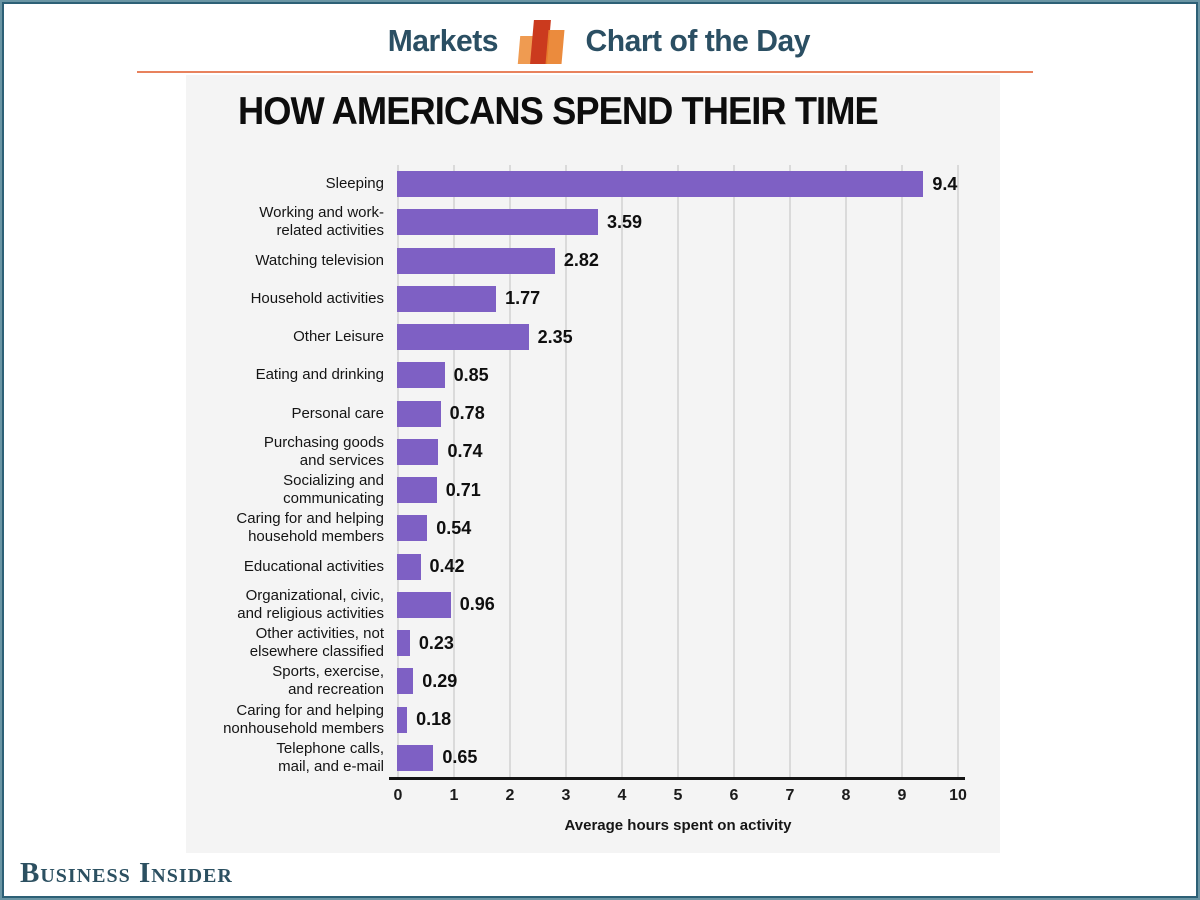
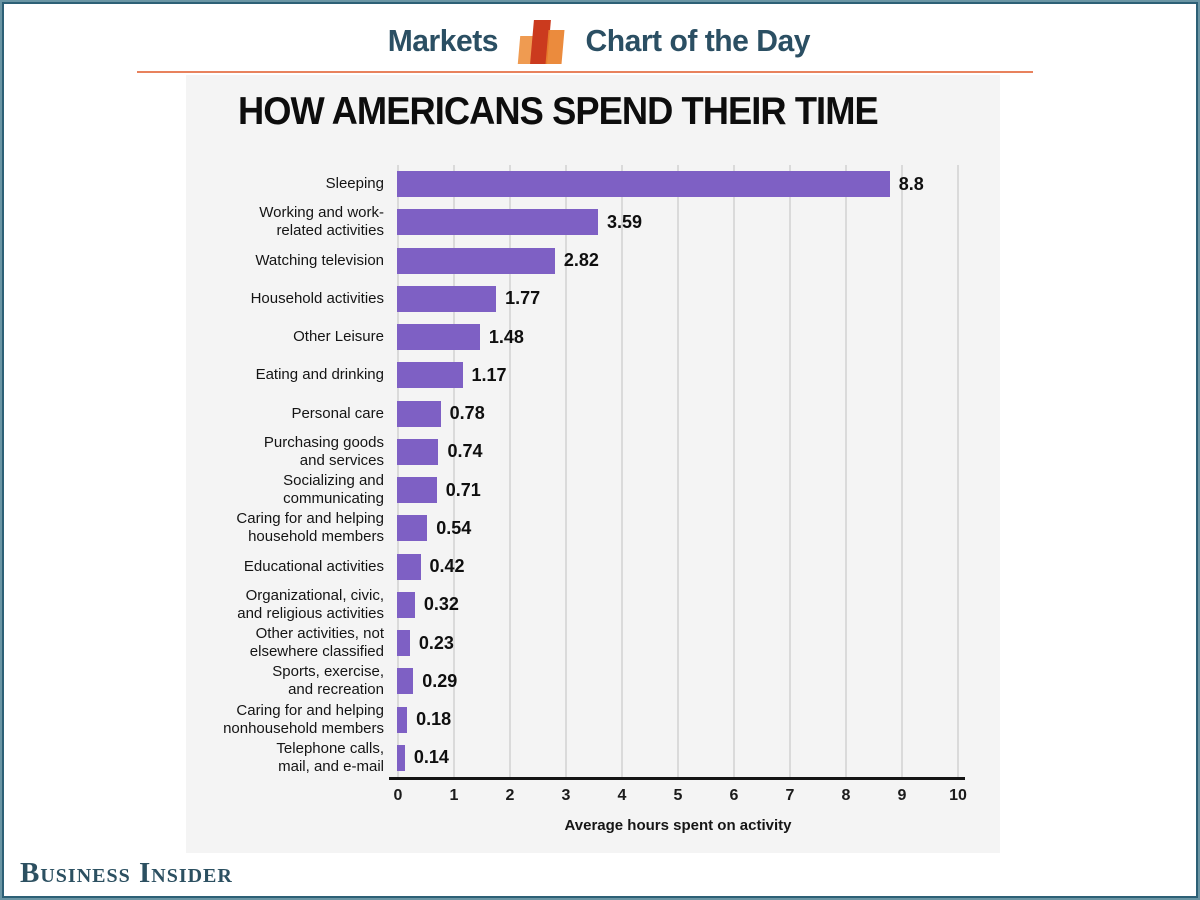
Sleeping: 9.4 -> 8.8
Other Leisure: 2.35 -> 1.48
Eating and drinking: 0.85 -> 1.17
Organizational, civic, and religious activities: 0.96 -> 0.32
Telephone calls, mail, and e-mail: 0.65 -> 0.14
